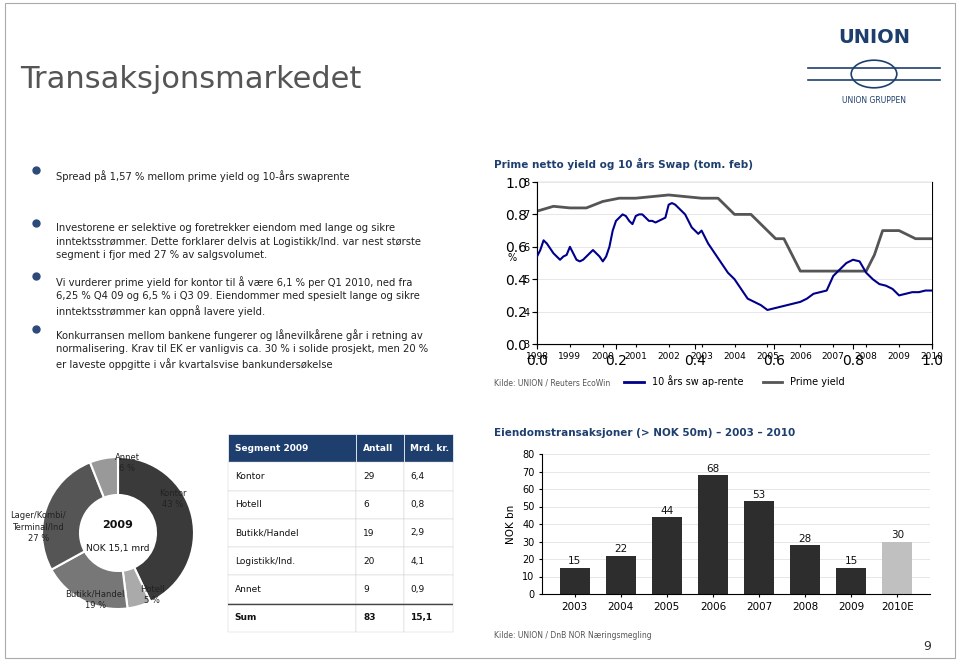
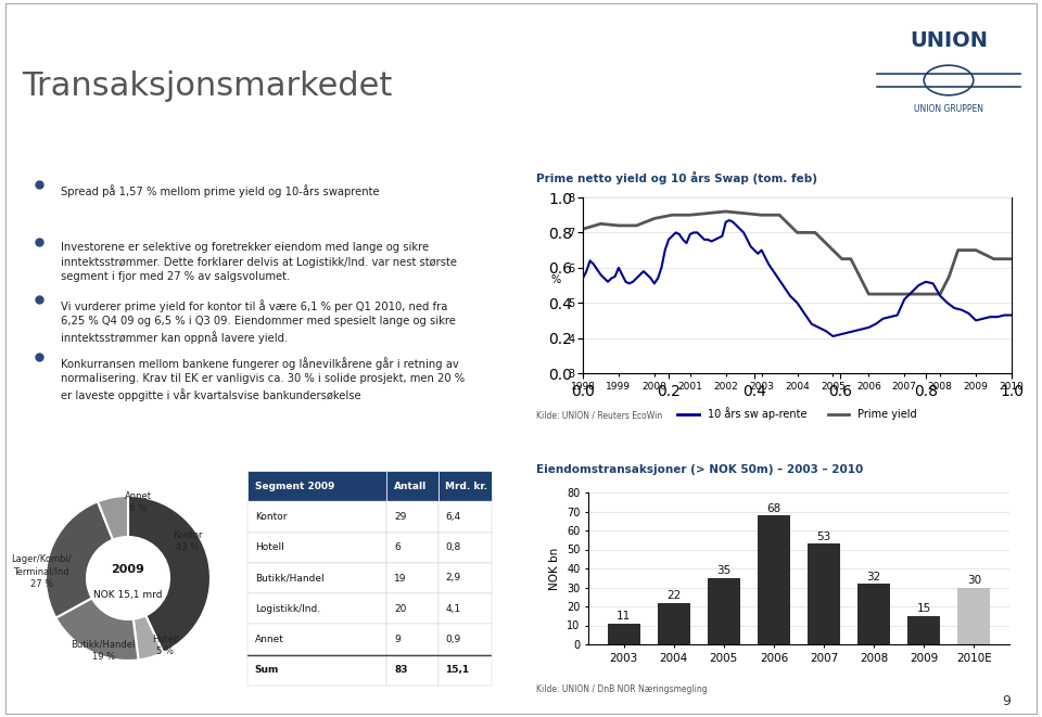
2003: 15 -> 11
2005: 44 -> 35
2008: 28 -> 32
